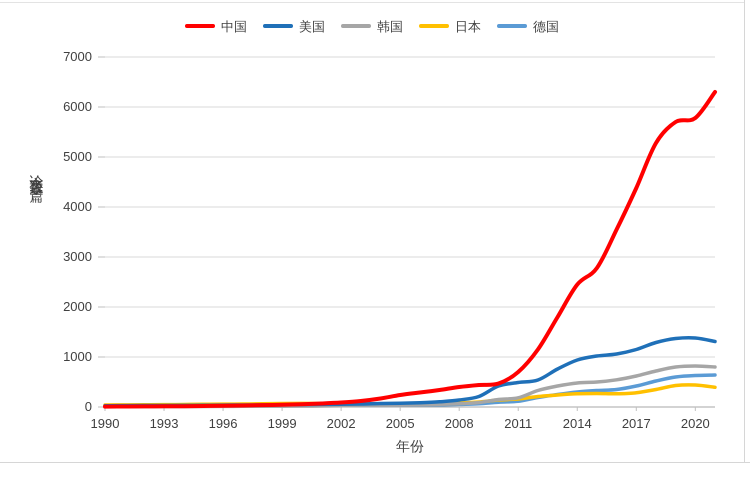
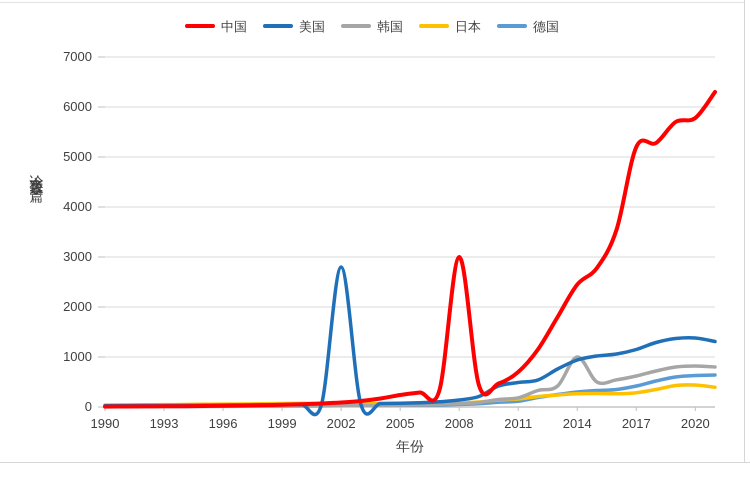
美国/2002: 100 -> 2800
中国/2008: 400 -> 3000
韩国/2014: 500 -> 1000
中国/2017: 4400 -> 5200
